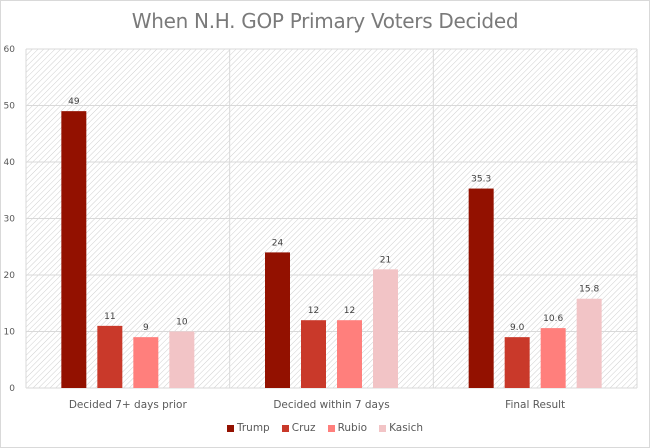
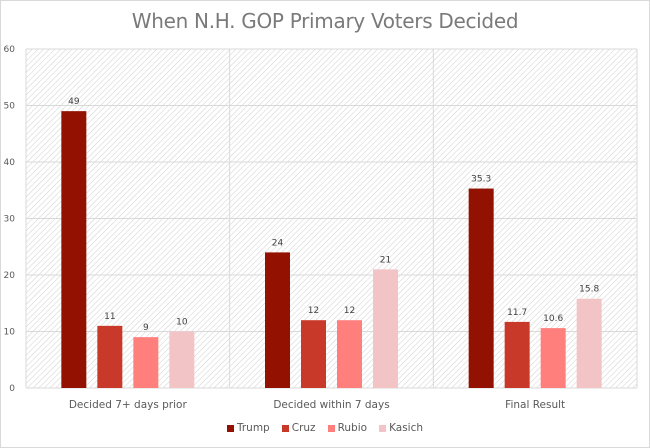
Cruz/Final Result: 9.0 -> 11.7
